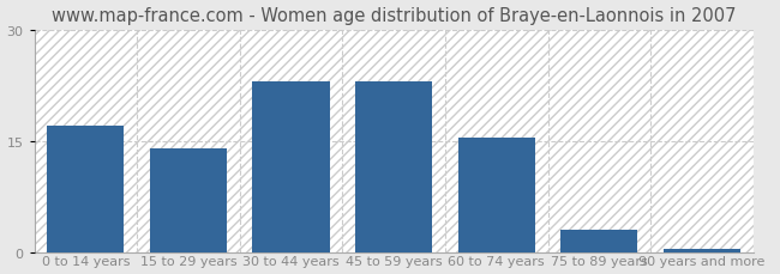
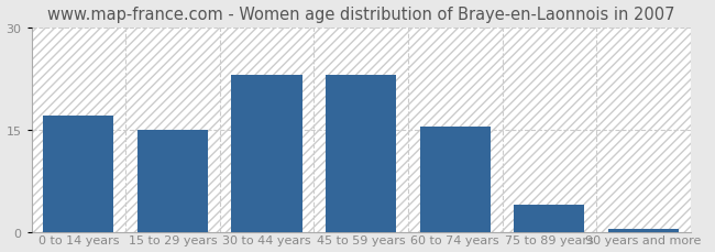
15 to 29 years: 14.0 -> 15.0
75 to 89 years: 3.0 -> 4.0
